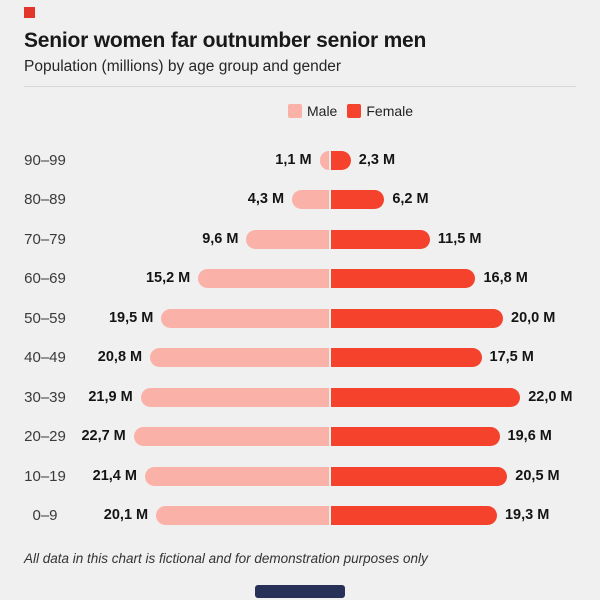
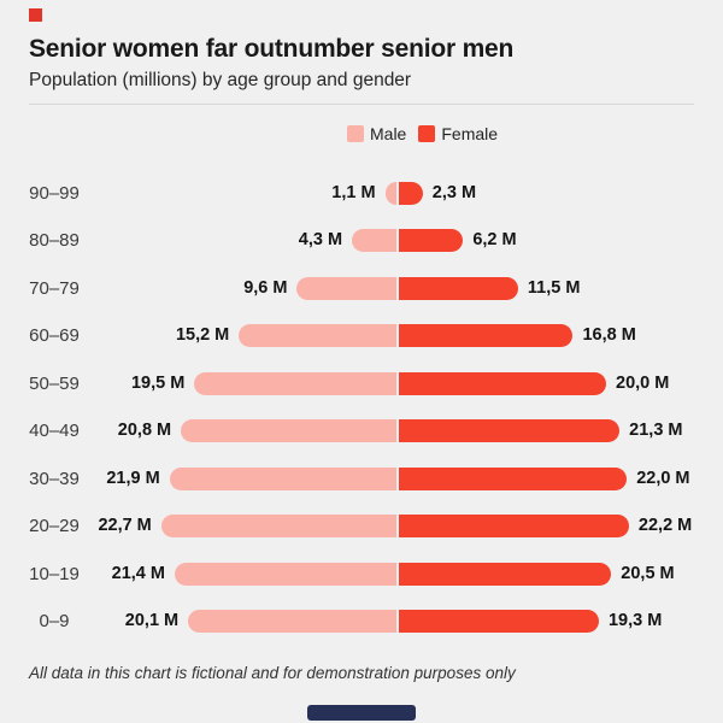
Female/40–49: 17,5 -> 21,3
Female/20–29: 19,6 -> 22,2
